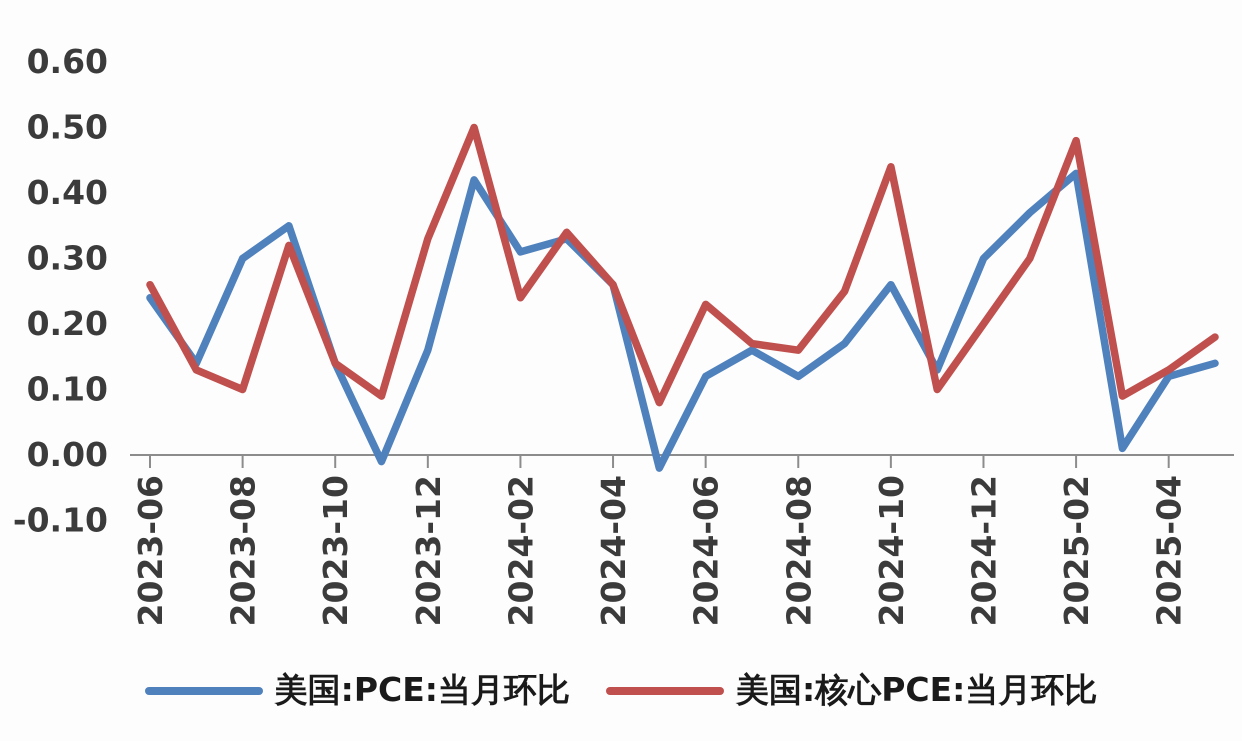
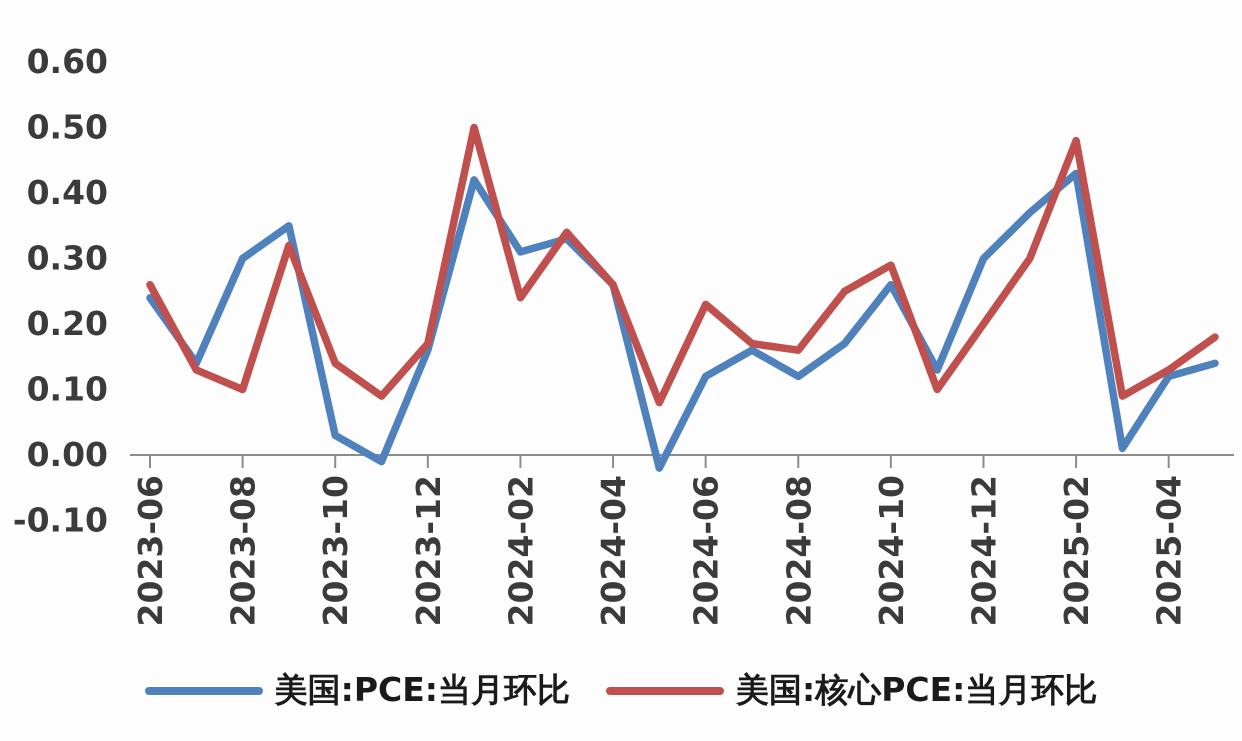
美国:PCE:当月环比/2023-10: 0.14 -> 0.03
美国:核心PCE:当月环比/2023-12: 0.33 -> 0.17
美国:核心PCE:当月环比/2024-10: 0.44 -> 0.29
